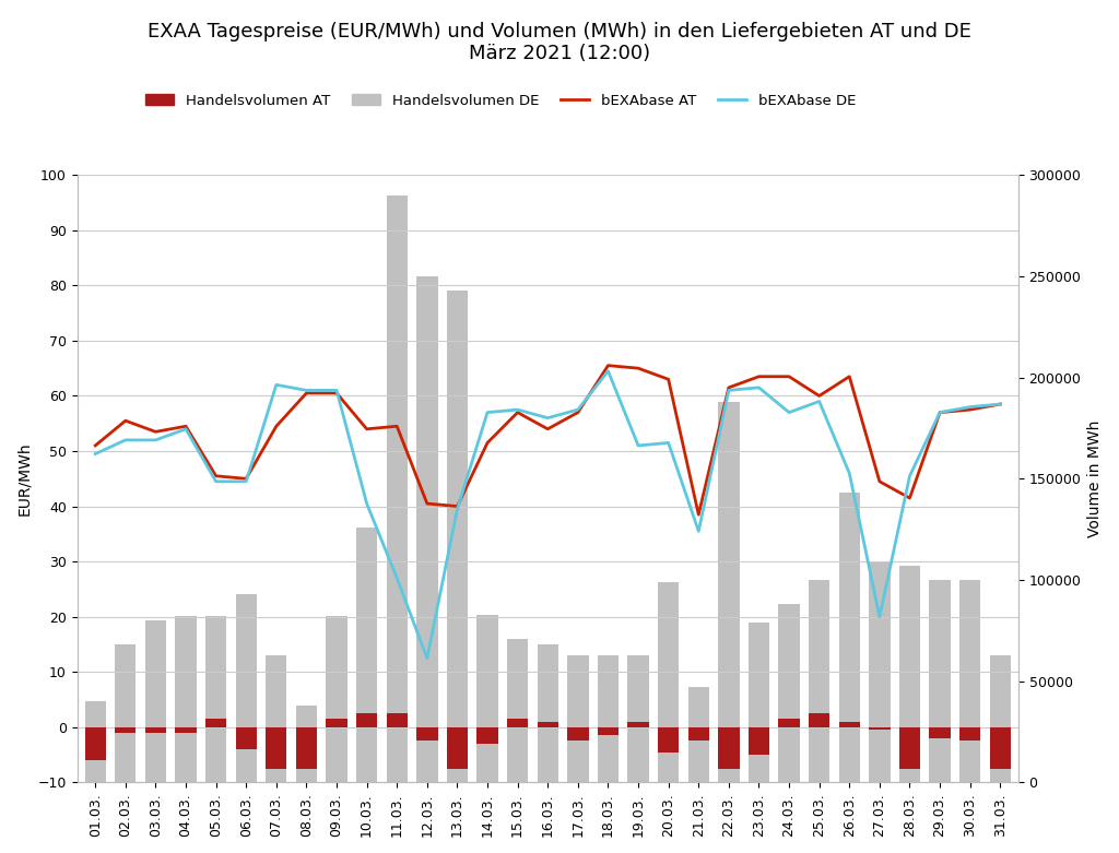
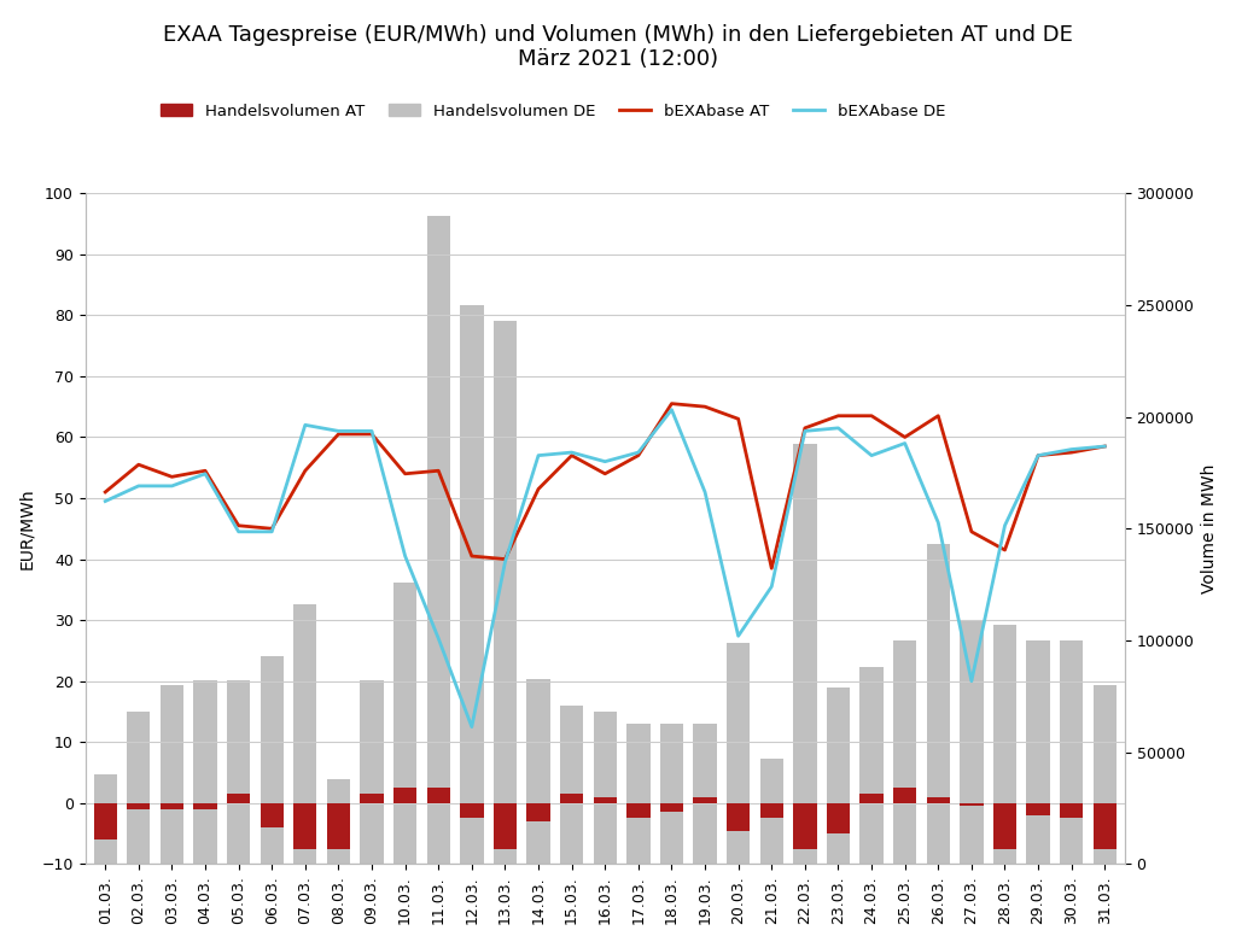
Handelsvolumen DE/07.03.: 63000 -> 116000
bEXAbase DE/20.03.: 51.5 -> 27.4
Handelsvolumen DE/31.03.: 63000 -> 80000
